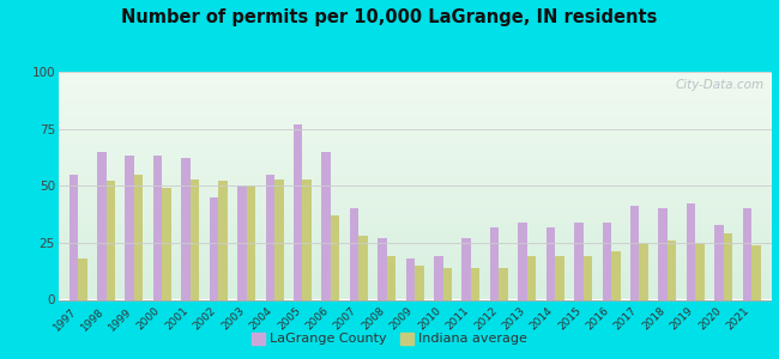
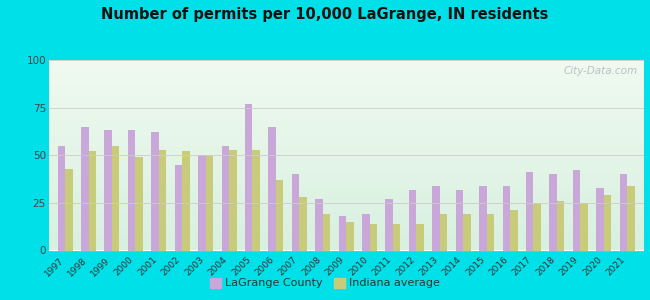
Indiana average/1997: 18 -> 43
Indiana average/2021: 24 -> 34
